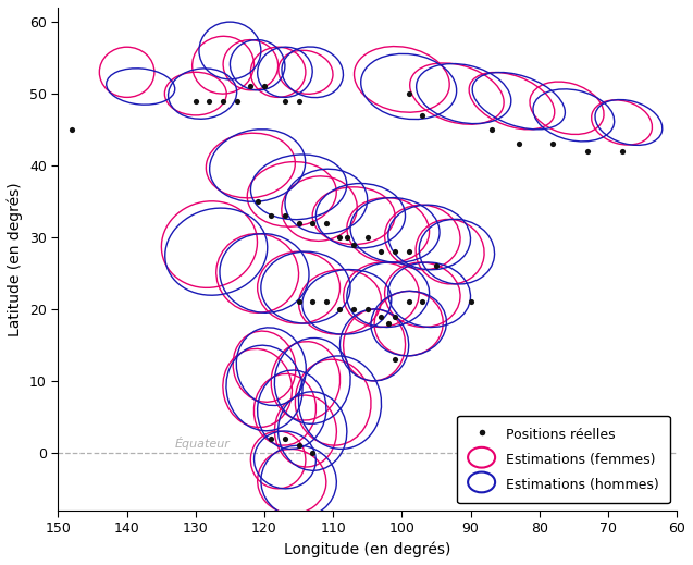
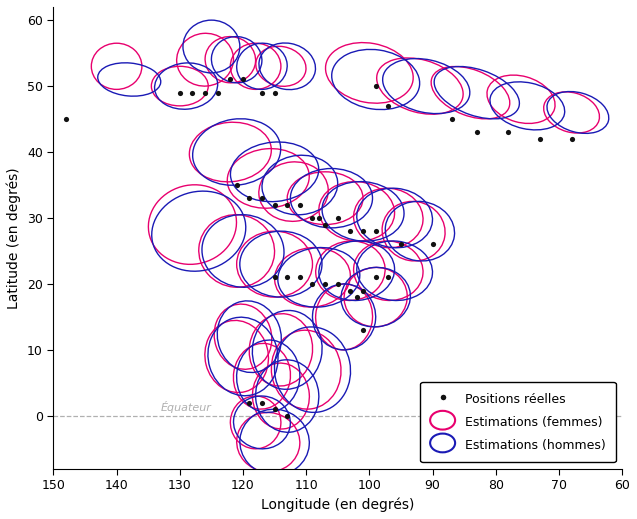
90: 21 -> 26
